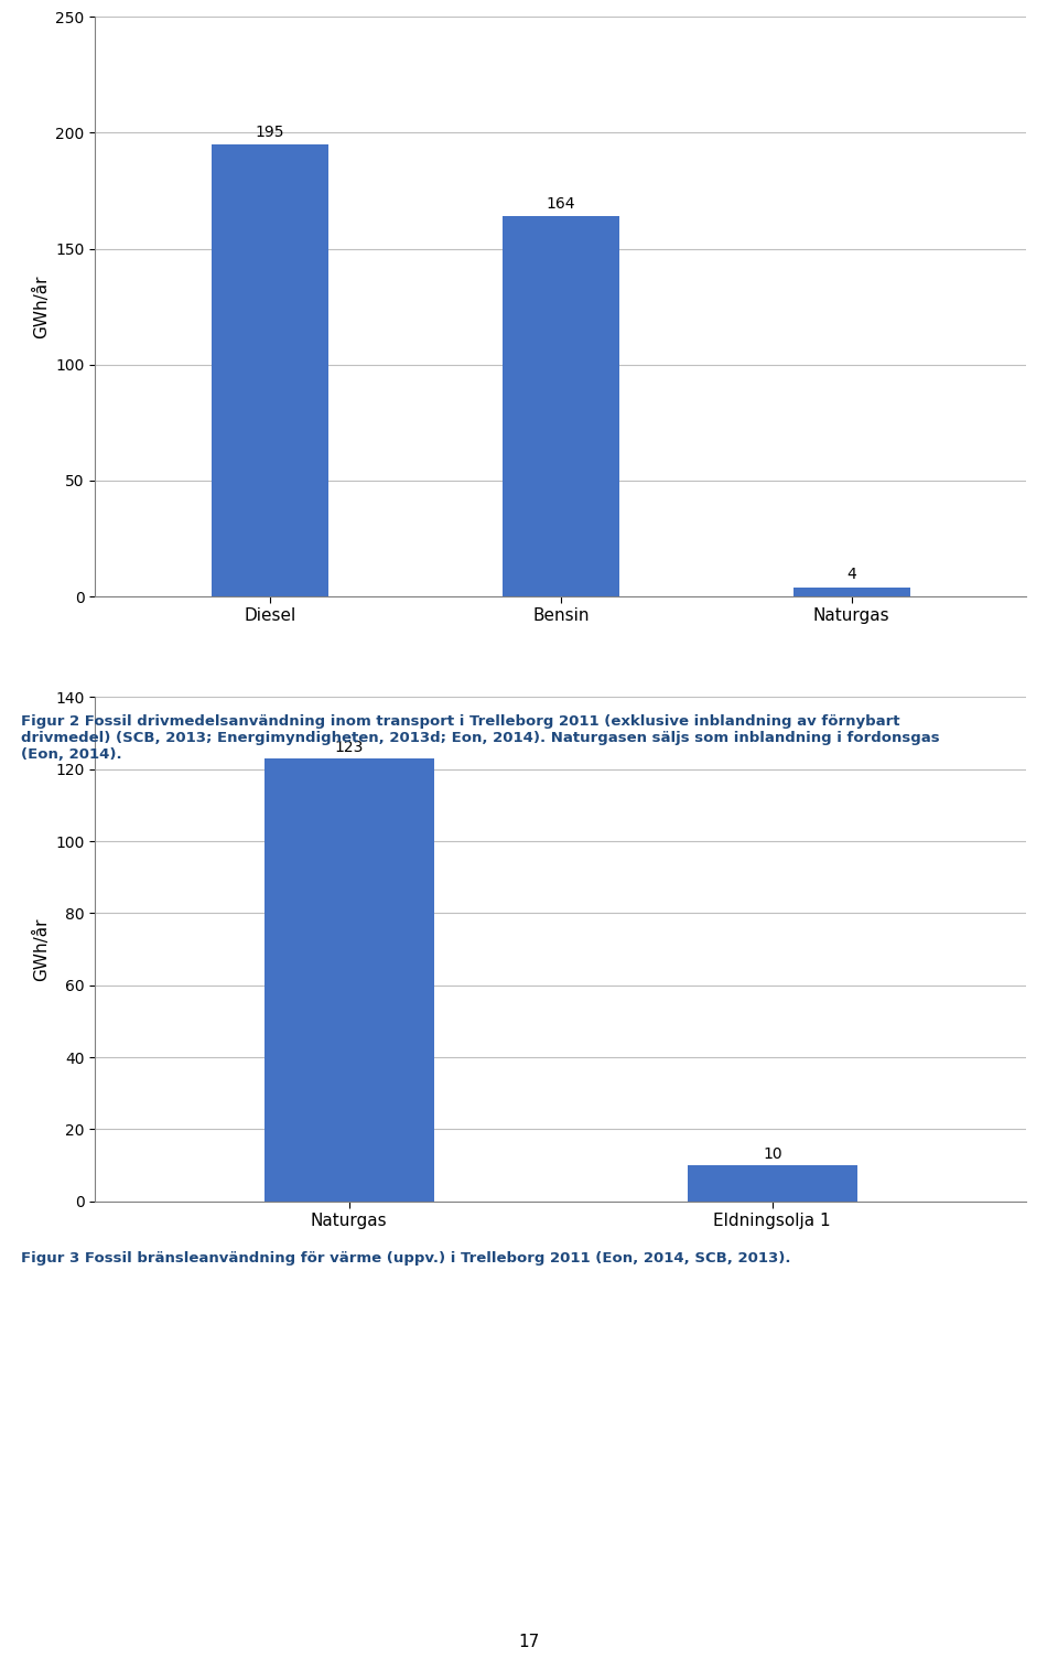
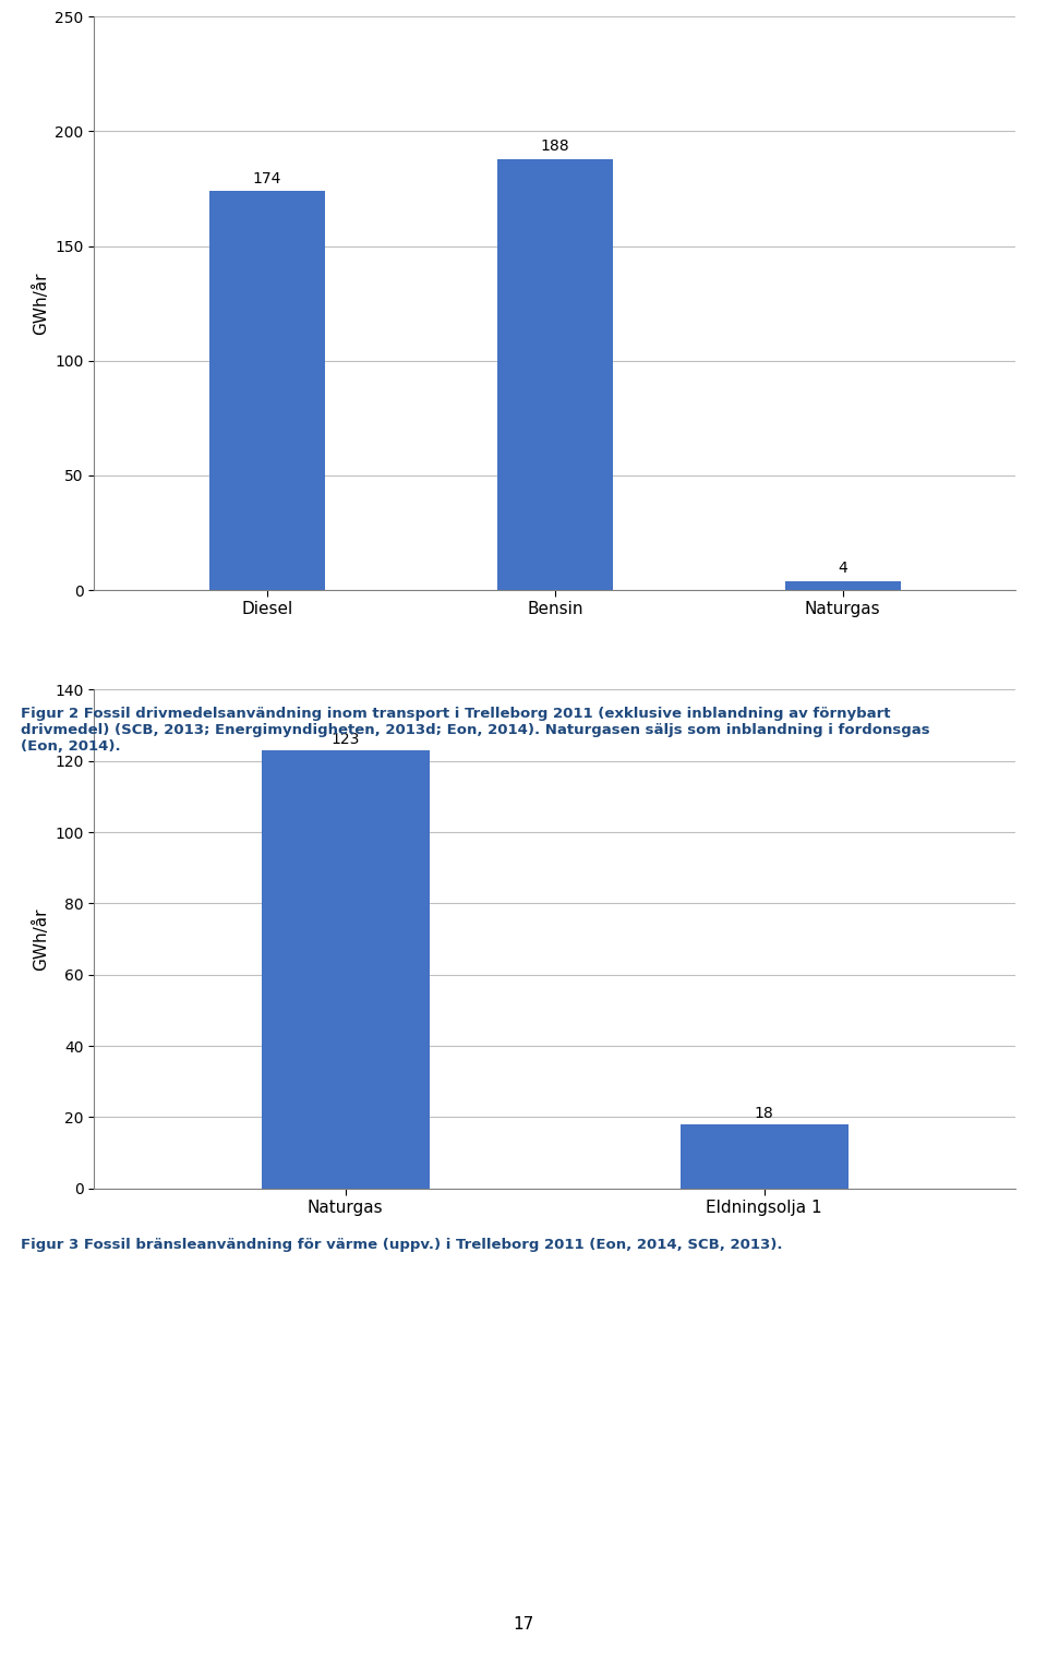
Diesel: 195 -> 174
Bensin: 164 -> 188
Eldningsolja 1: 10 -> 18
